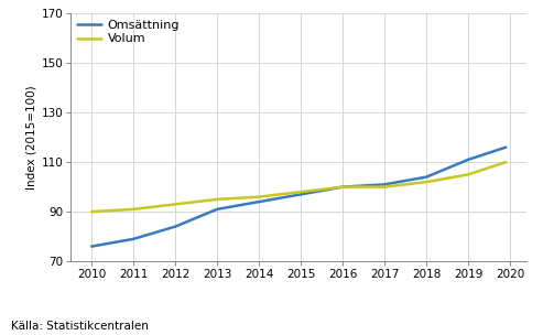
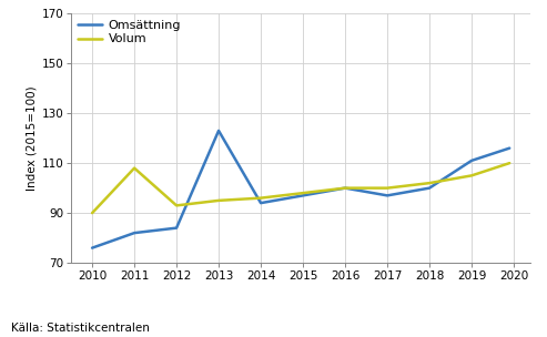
Omsättning/2011: 79 -> 82
Volum/2011: 91 -> 108
Omsättning/2013: 91 -> 123
Omsättning/2017: 101 -> 97
Omsättning/2018: 104 -> 100
